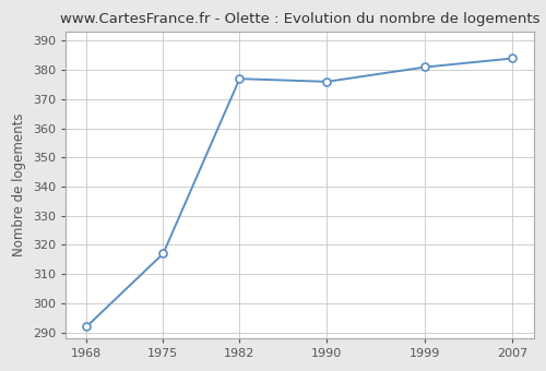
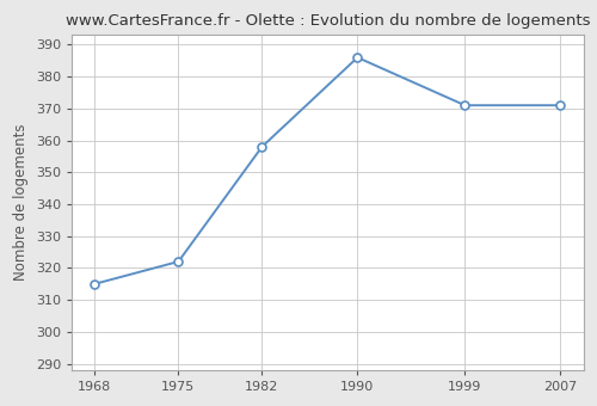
1968: 292 -> 315
1975: 317 -> 322
1982: 377 -> 358
1990: 376 -> 386
1999: 381 -> 371
2007: 384 -> 371
